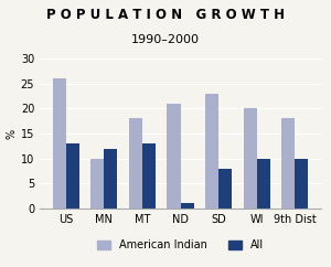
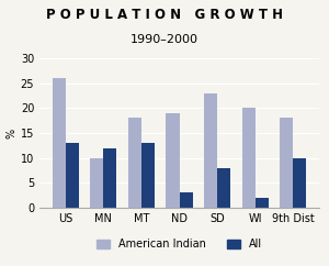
American Indian/ND: 21 -> 19
All/ND: 1 -> 3
All/WI: 10 -> 2
